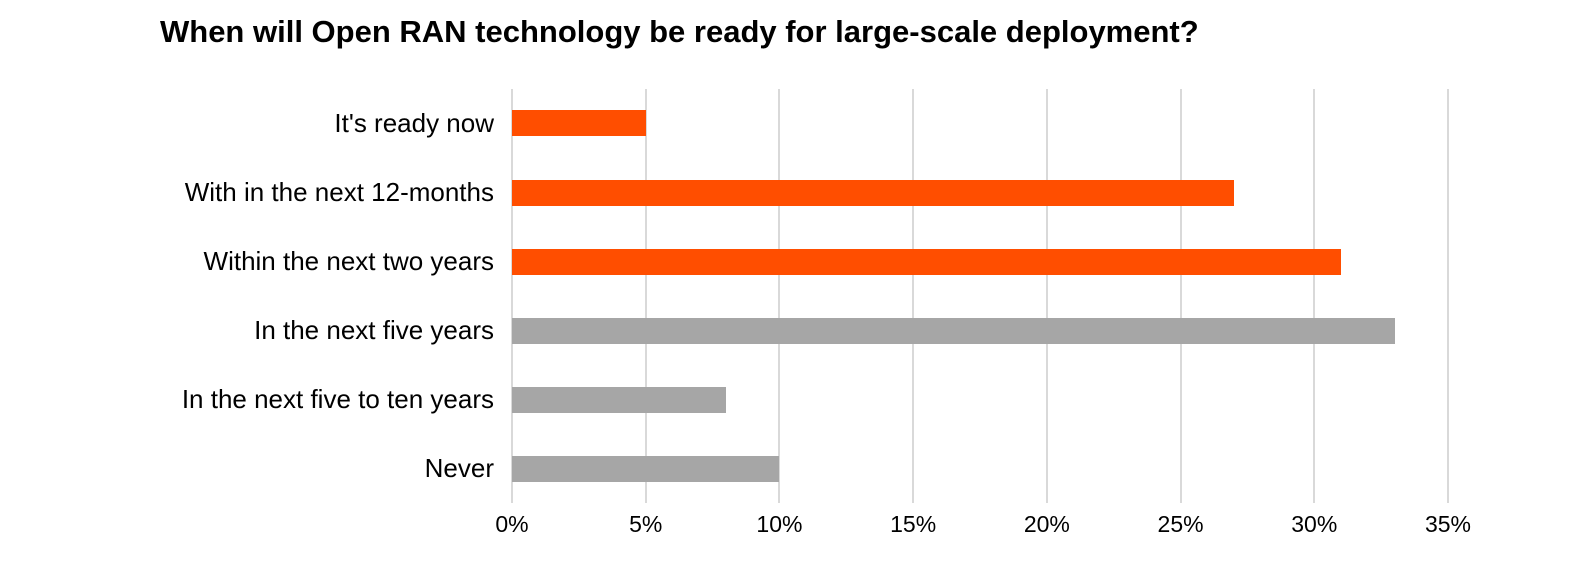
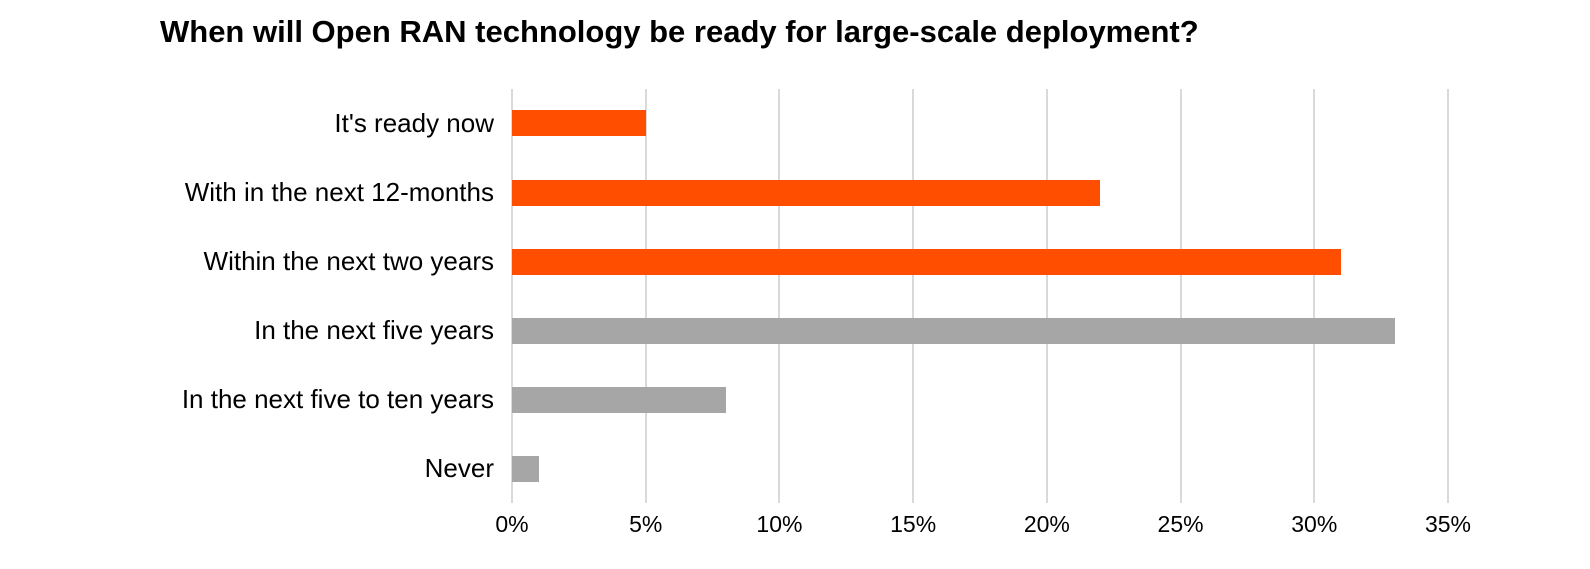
With in the next 12-months: 27% -> 22%
Never: 10% -> 1%
